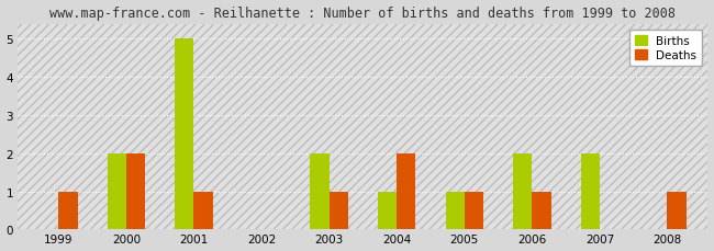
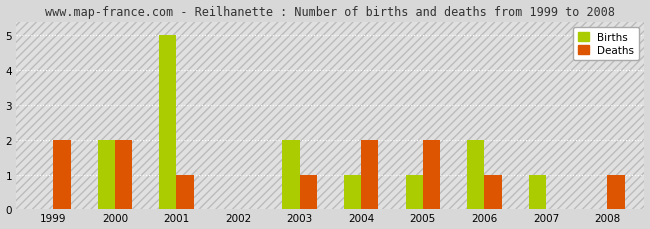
Deaths/1999: 1 -> 2
Deaths/2005: 1 -> 2
Births/2007: 2 -> 1
